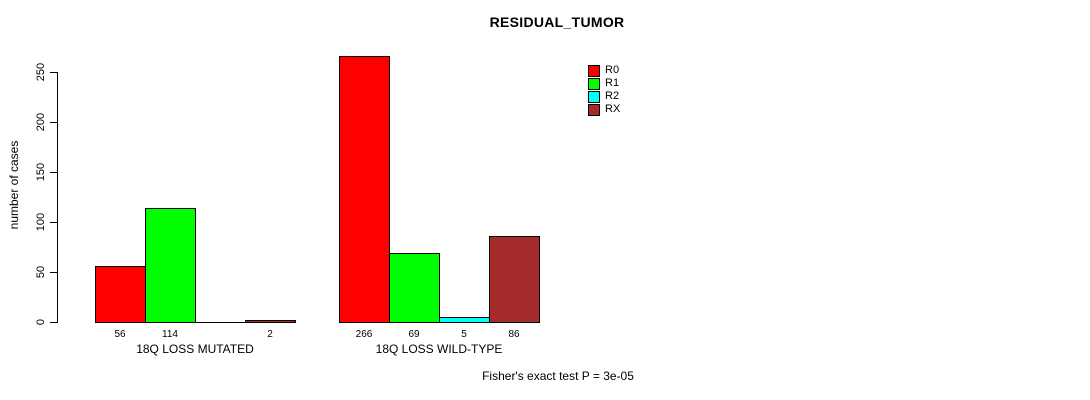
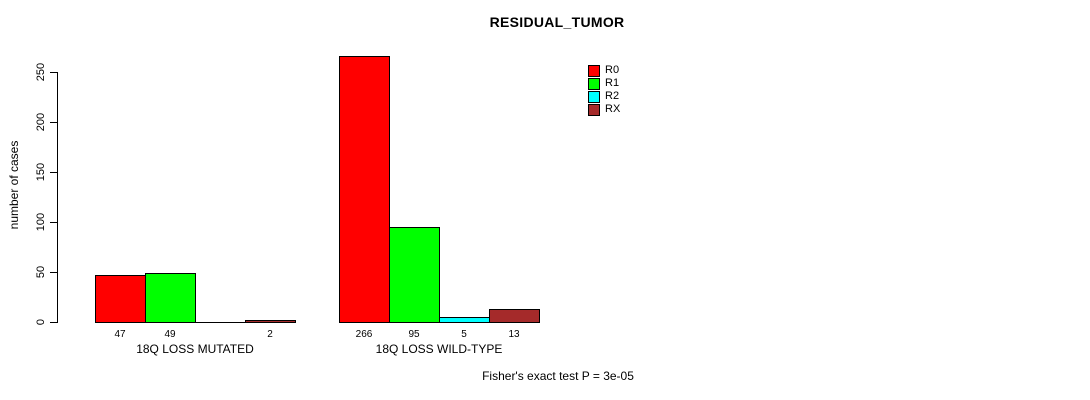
R0/18Q LOSS MUTATED: 56 -> 47
R1/18Q LOSS MUTATED: 114 -> 49
R1/18Q LOSS WILD-TYPE: 69 -> 95
RX/18Q LOSS WILD-TYPE: 86 -> 13
